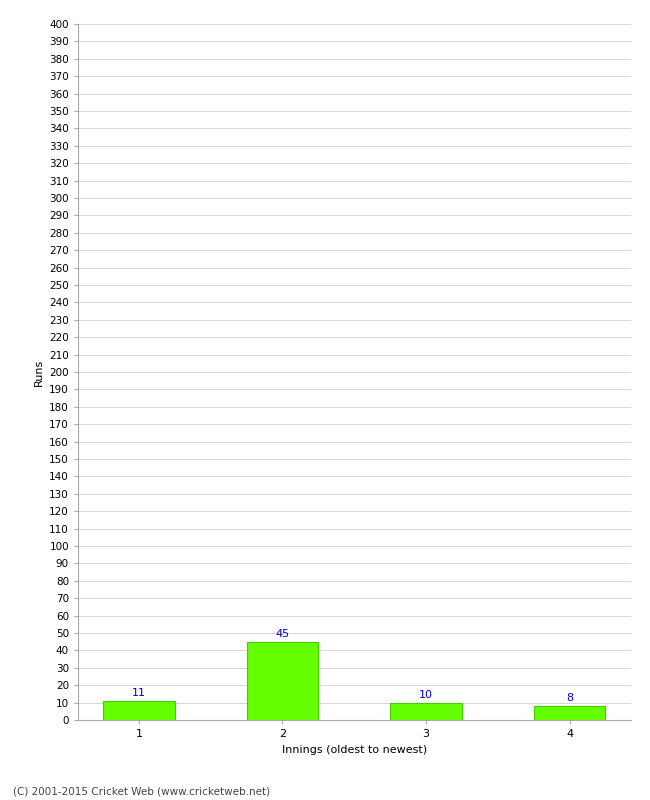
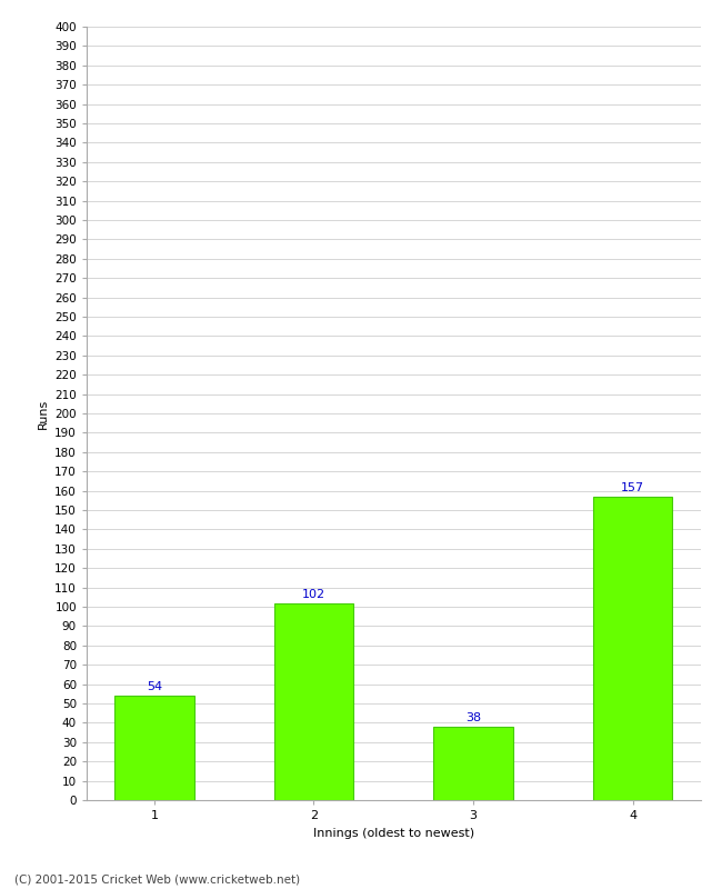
1: 11 -> 54
2: 45 -> 102
3: 10 -> 38
4: 8 -> 157
